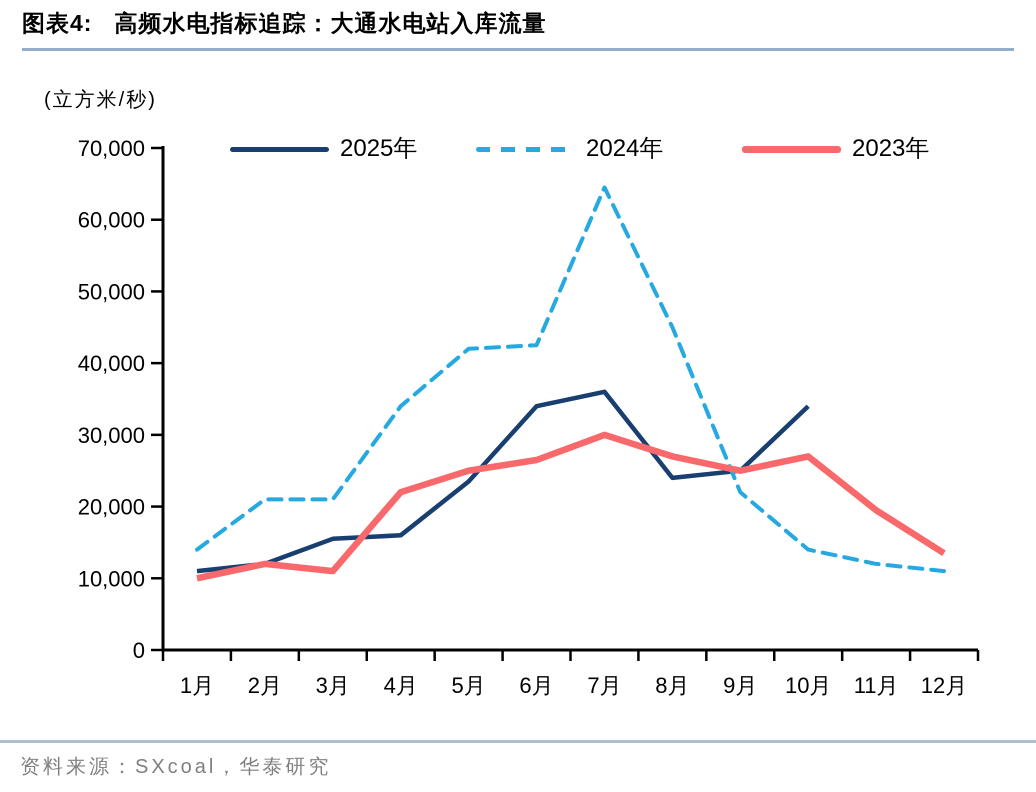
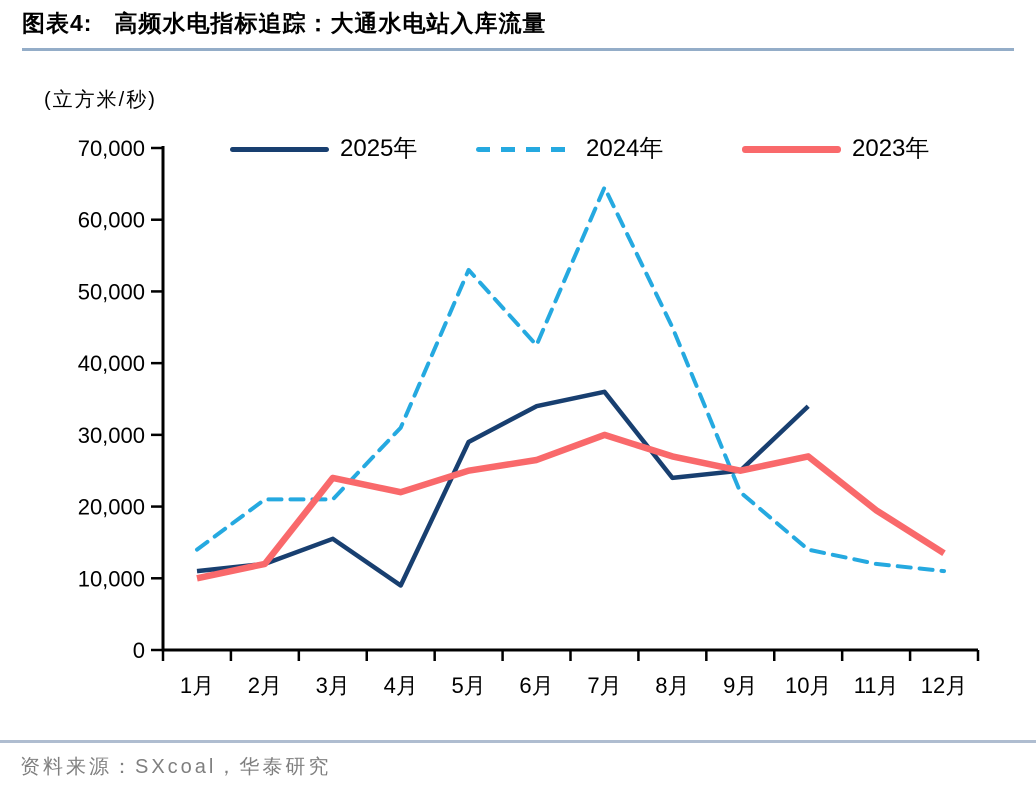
2023年/3月: 11000 -> 24000
2025年/4月: 16000 -> 9000
2024年/4月: 34000 -> 31000
2025年/5月: 24000 -> 29000
2024年/5月: 42000 -> 53000
